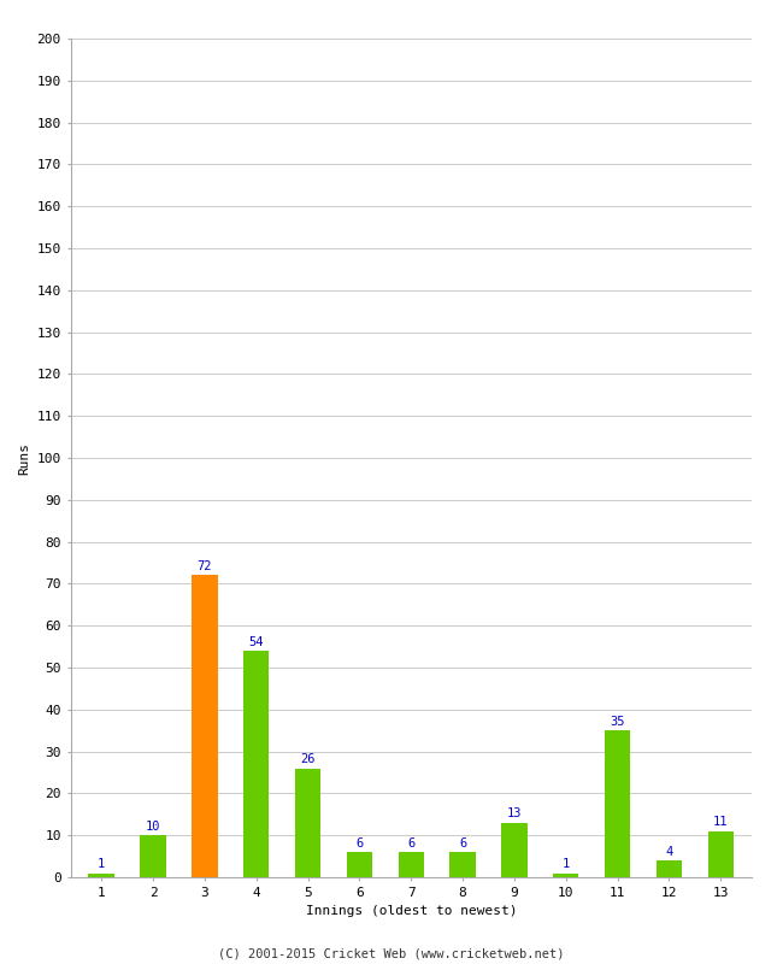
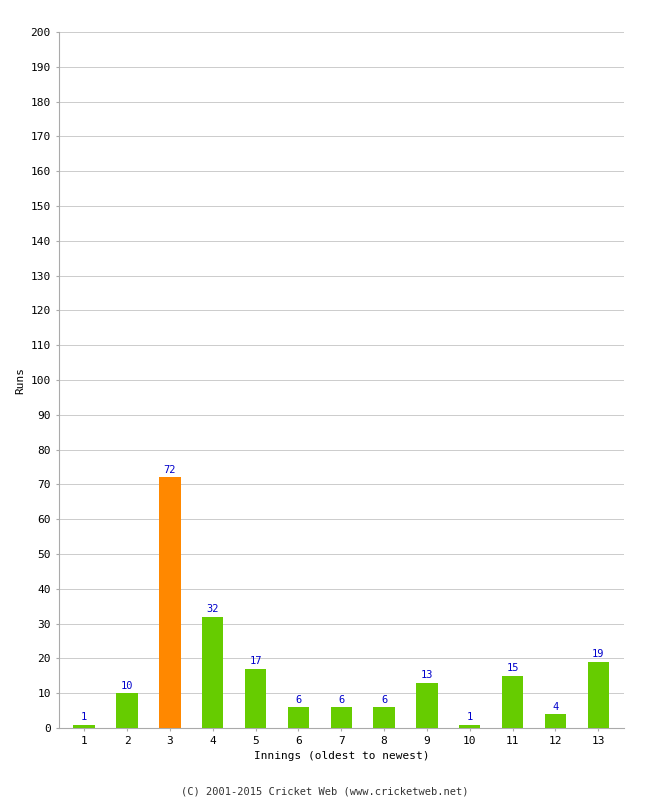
4: 54 -> 32
5: 26 -> 17
11: 35 -> 15
13: 11 -> 19
